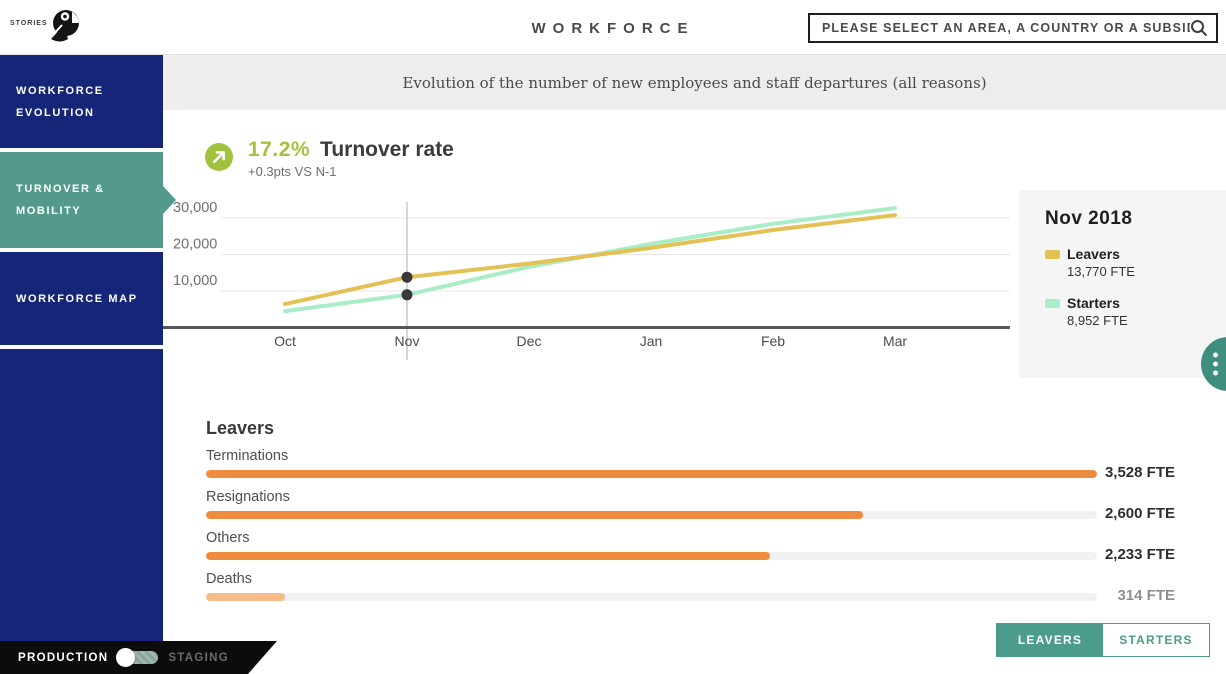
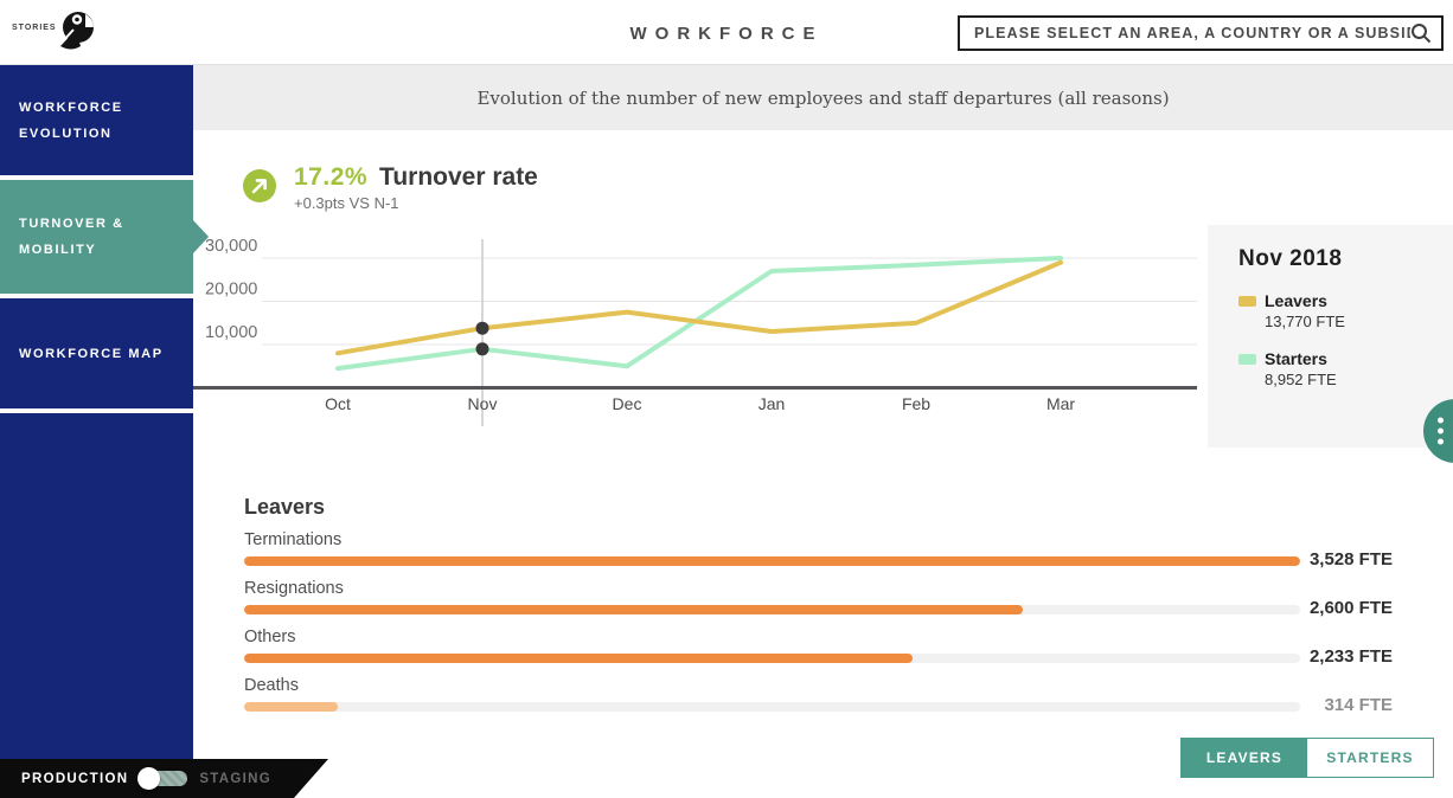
Leavers/Oct: 6000 -> 8000
Starters/Dec: 17000 -> 5000
Leavers/Jan: 22000 -> 13000
Starters/Jan: 23000 -> 27000
Leavers/Feb: 27000 -> 15000
Leavers/Mar: 31000 -> 29000
Starters/Mar: 33000 -> 30000
